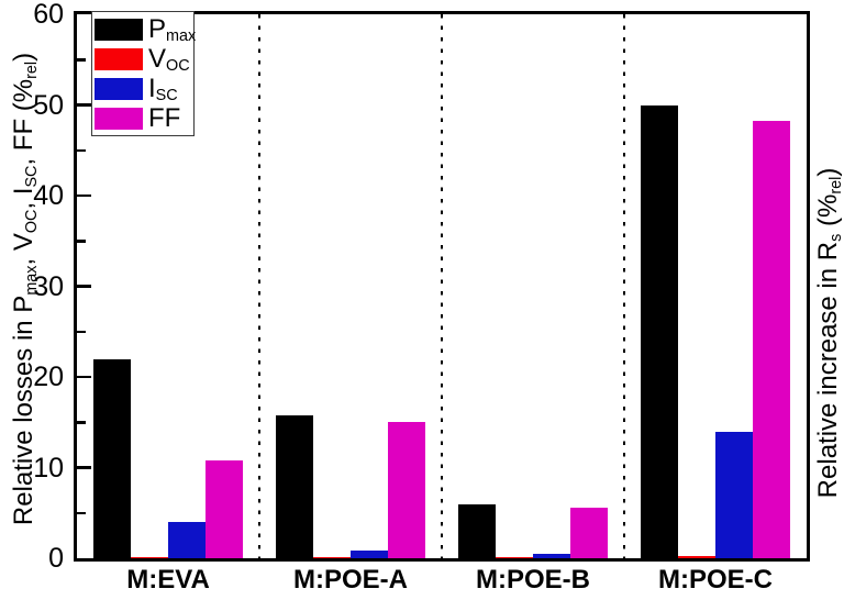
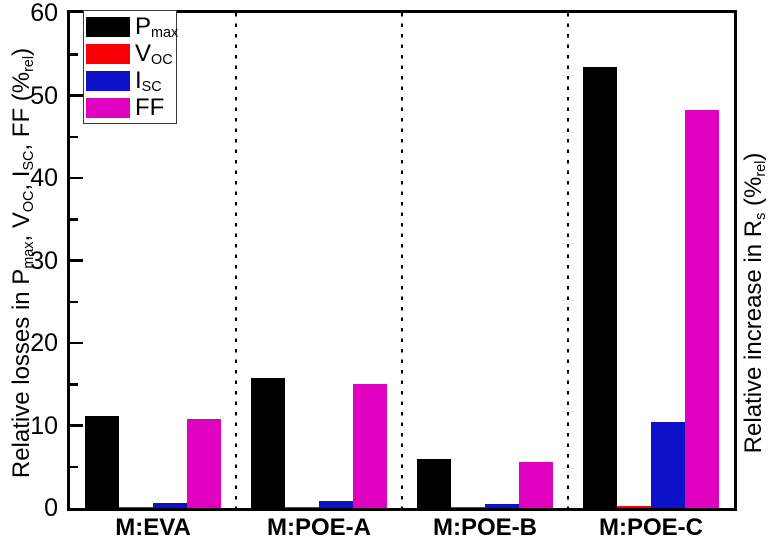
Pmax/M:EVA: 22 -> 11
ISC/M:EVA: 4 -> 1
Pmax/M:POE-C: 50 -> 54
ISC/M:POE-C: 14 -> 10
